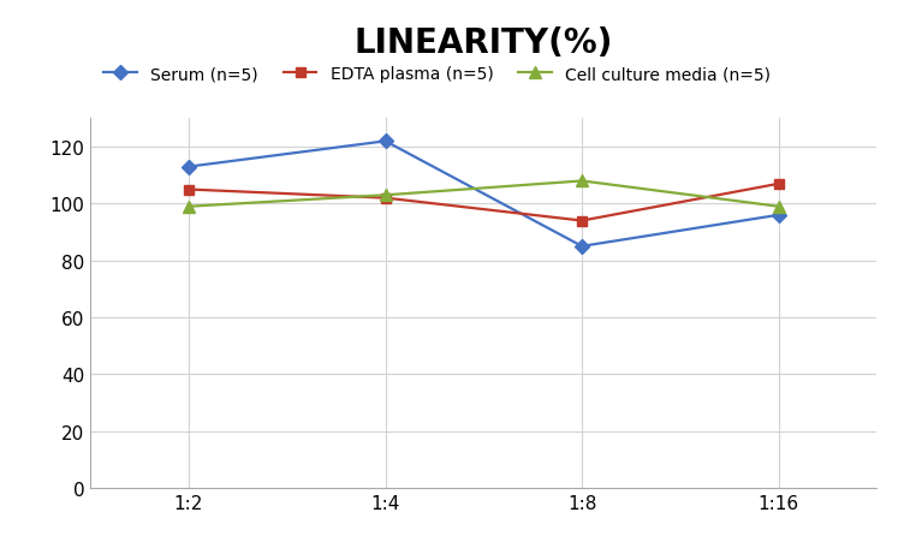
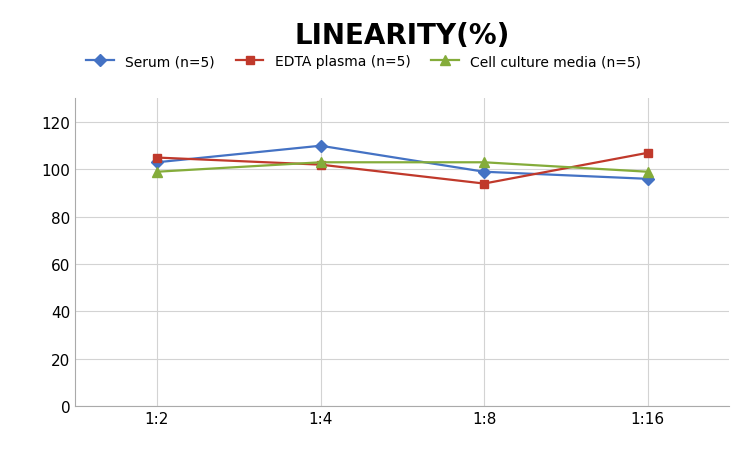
Serum (n=5)/1:2: 113 -> 103
Serum (n=5)/1:4: 122 -> 110
Serum (n=5)/1:8: 85 -> 99
Cell culture media (n=5)/1:8: 108 -> 103
